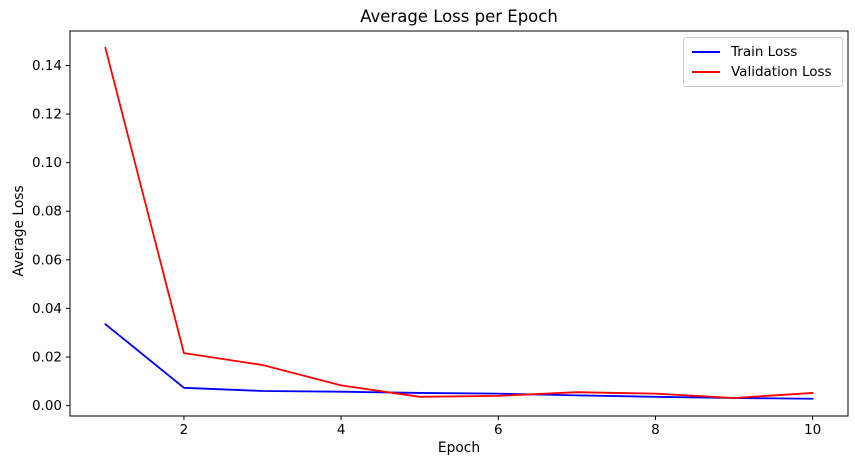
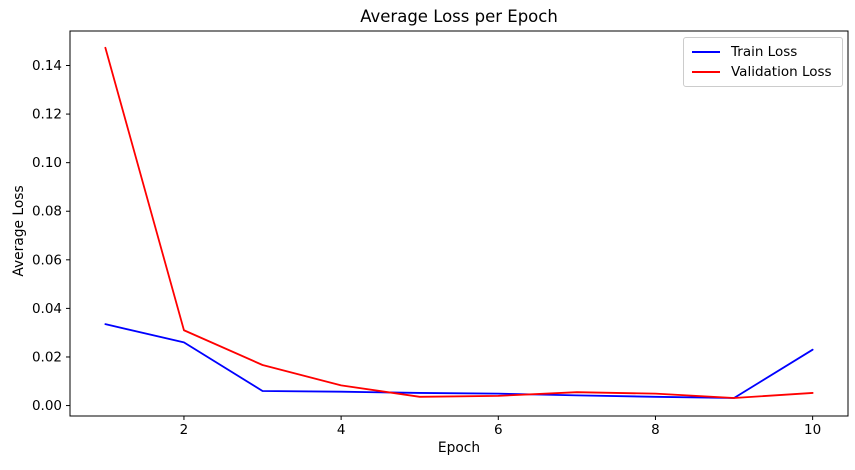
Train Loss/2: 0.007 -> 0.026
Validation Loss/2: 0.022 -> 0.031
Train Loss/10: 0.003 -> 0.023
